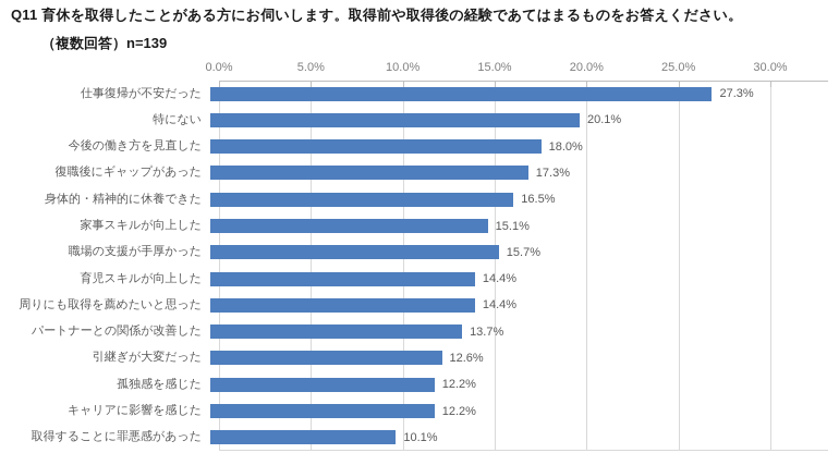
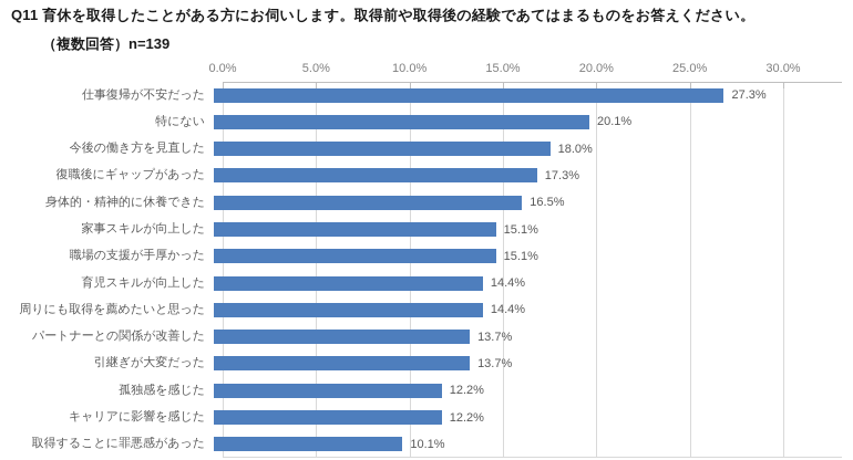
職場の支援が手厚かった: 15.7% -> 15.1%
引継ぎが大変だった: 12.6% -> 13.7%
